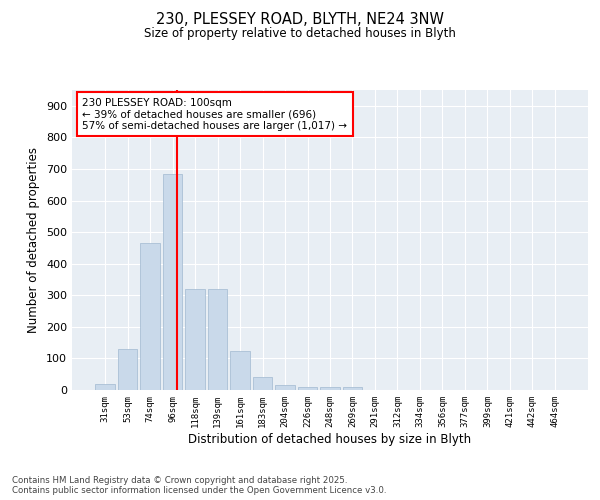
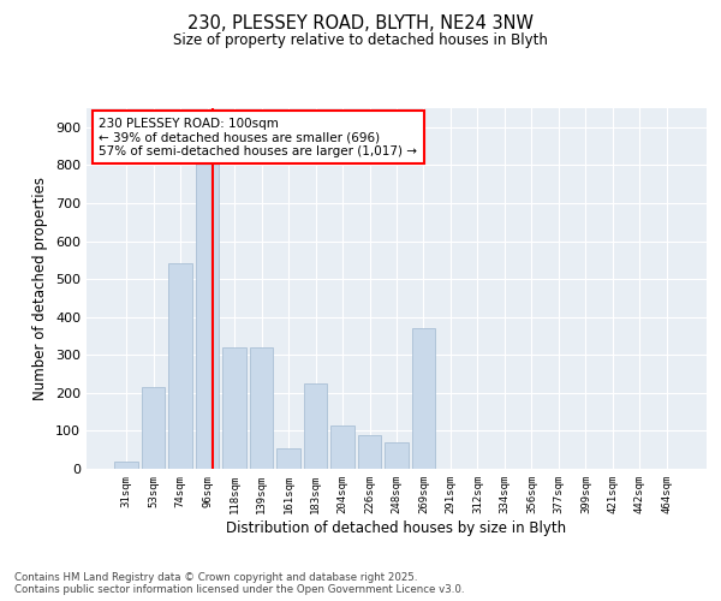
53sqm: 130 -> 215
74sqm: 465 -> 540
96sqm: 685 -> 810
161sqm: 125 -> 55
183sqm: 40 -> 225
204sqm: 15 -> 115
226sqm: 10 -> 90
248sqm: 10 -> 70
269sqm: 10 -> 370
